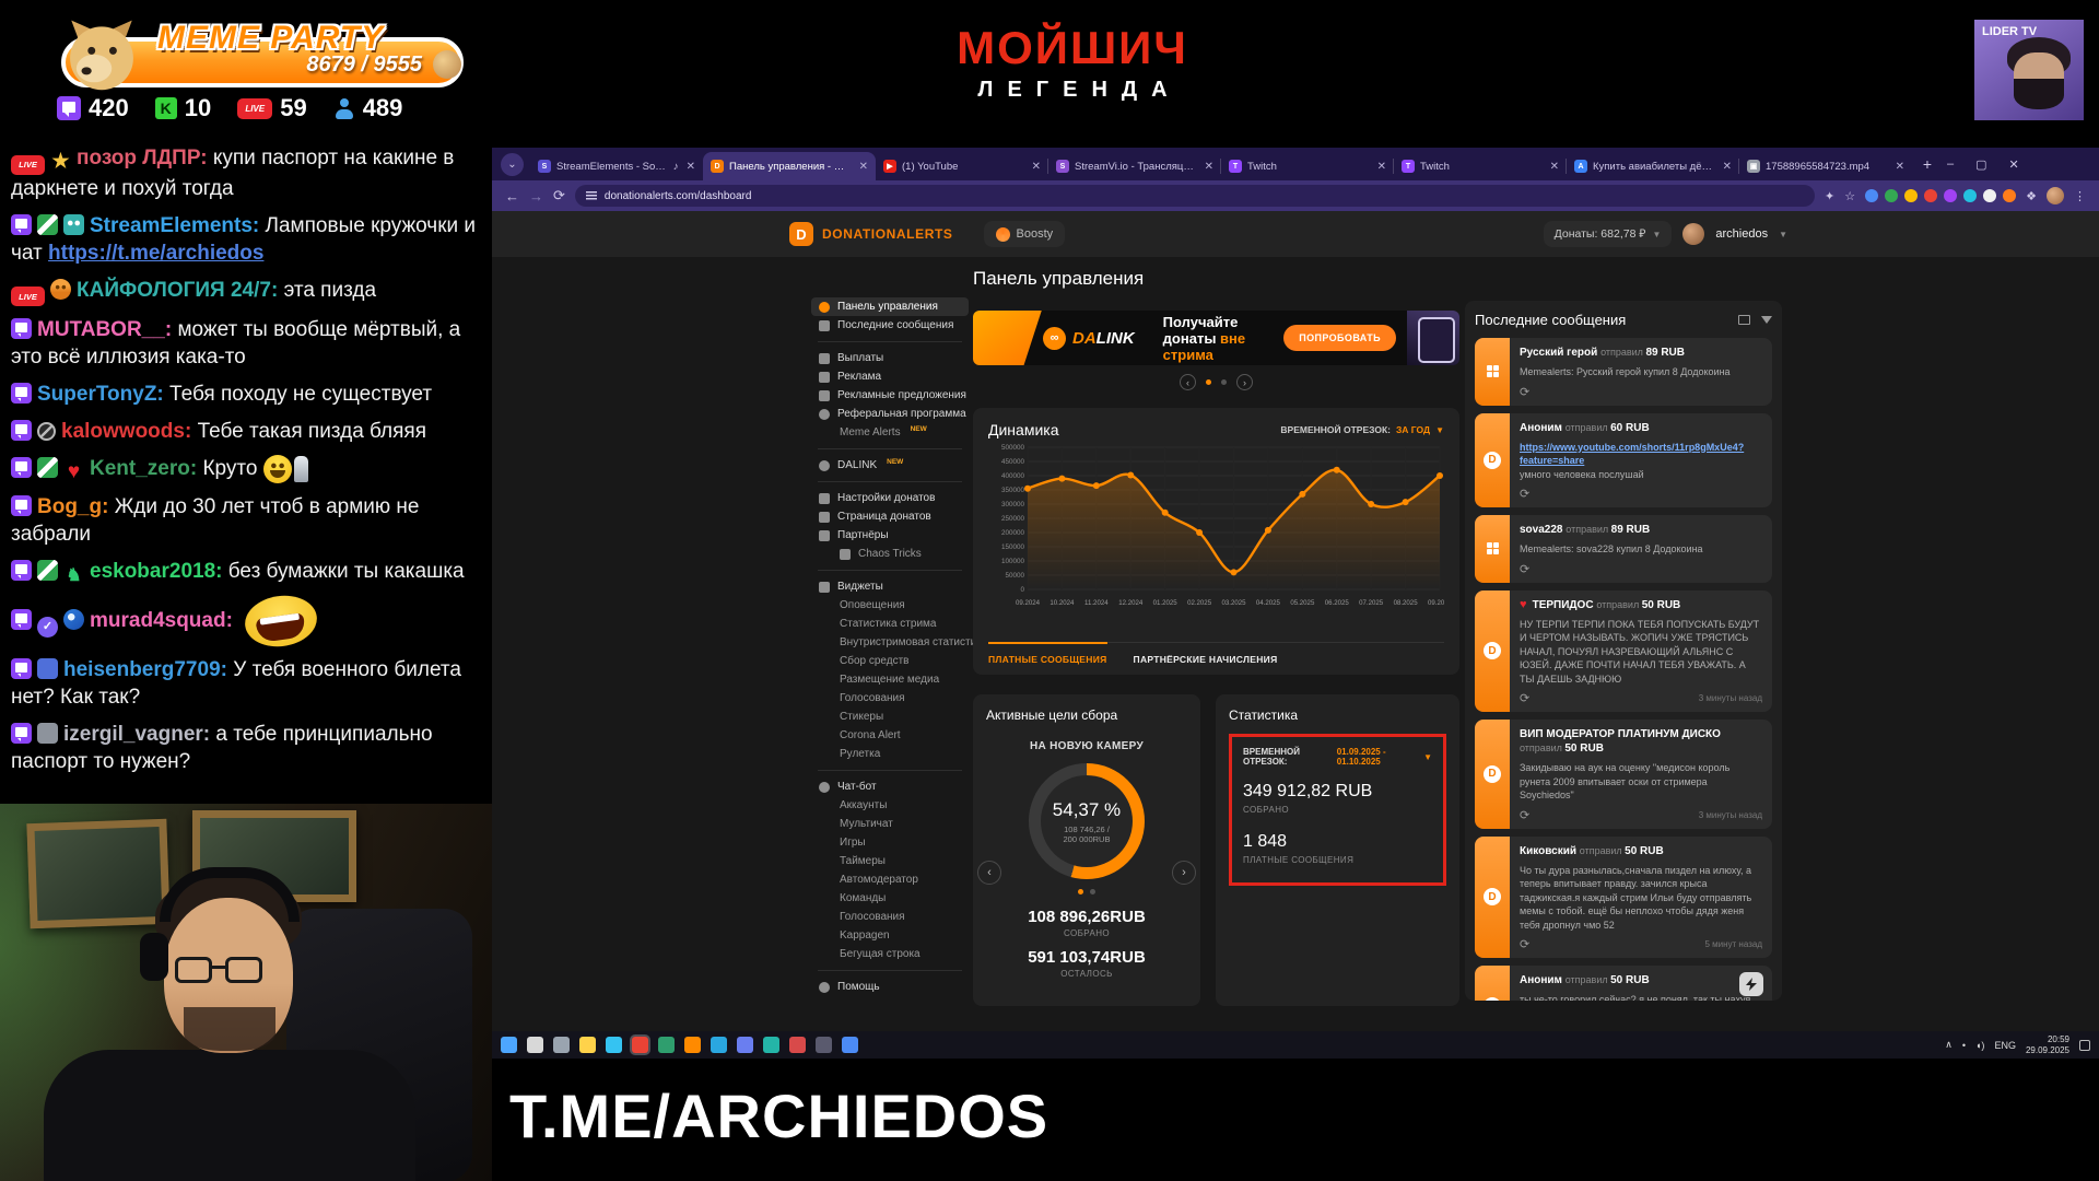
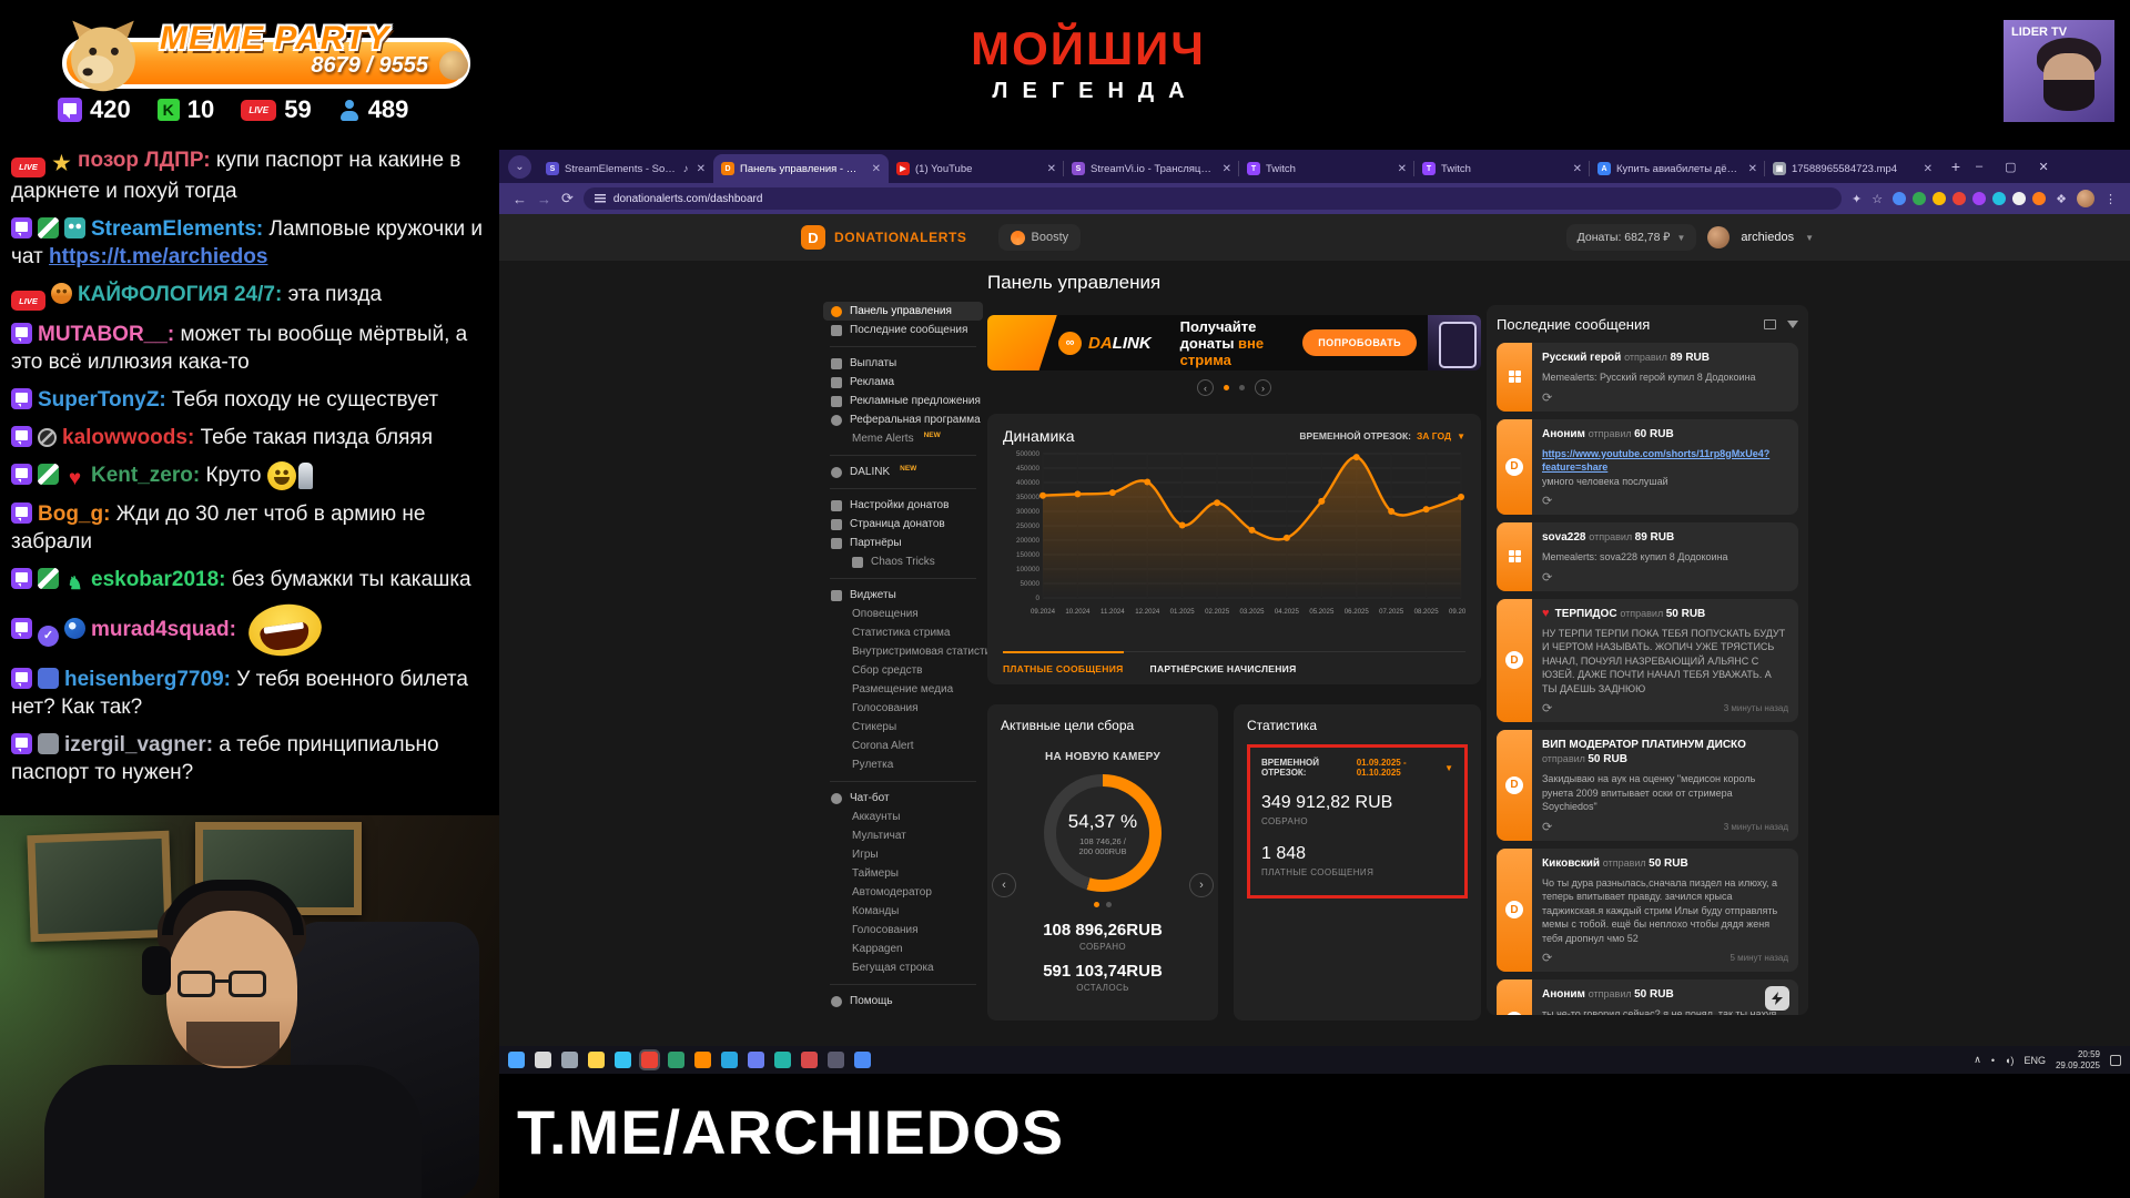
10.2024: 390000 -> 360000
01.2025: 270000 -> 250000
02.2025: 200000 -> 330000
03.2025: 60000 -> 240000
06.2025: 420000 -> 490000
09.2025: 400000 -> 350000
